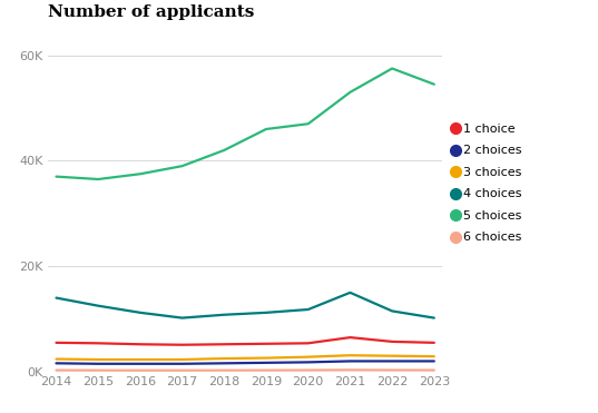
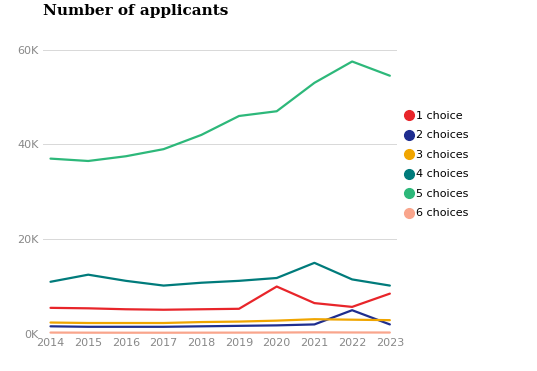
4 choices/2014: 14.0K -> 11.0K
1 choice/2020: 5.4K -> 10.0K
2 choices/2022: 2.0K -> 5.0K
1 choice/2023: 5.5K -> 8.5K
